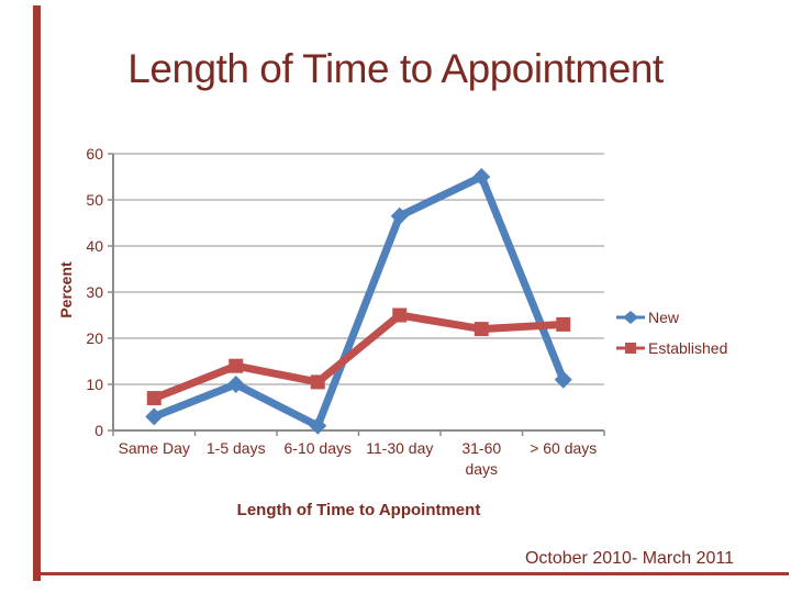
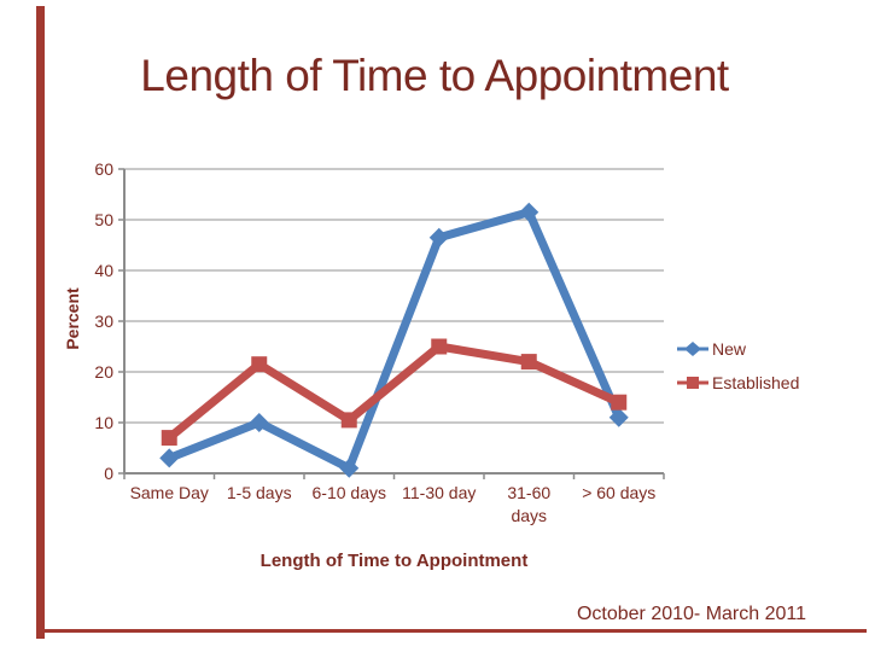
Established/1-5 days: 14 -> 22
New/31-60 days: 55 -> 52
Established/> 60 days: 23 -> 14
